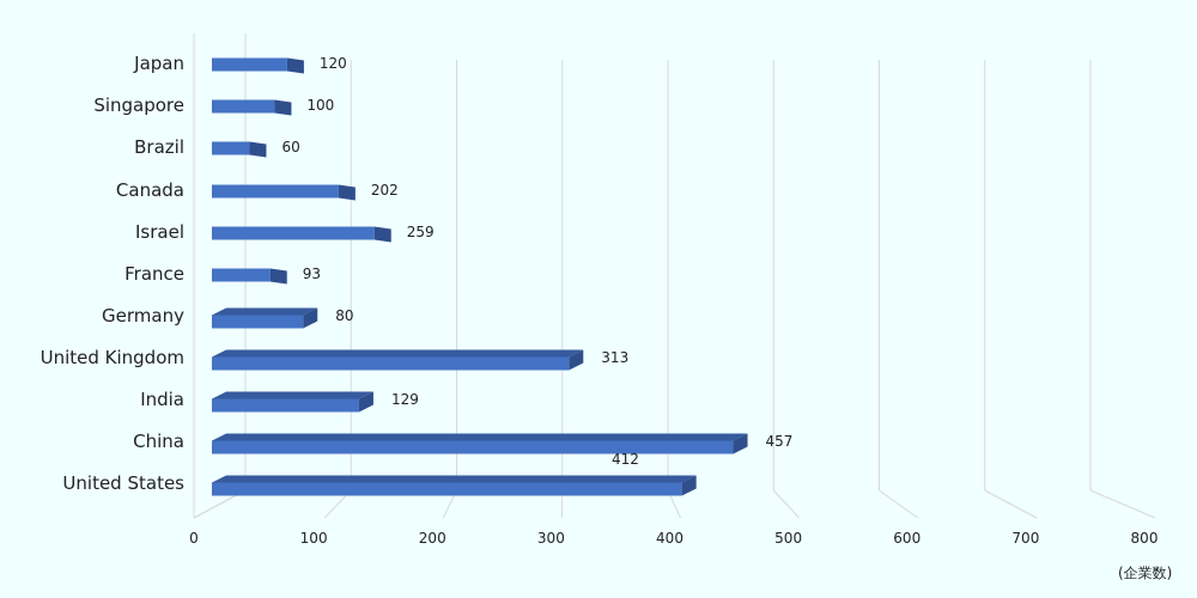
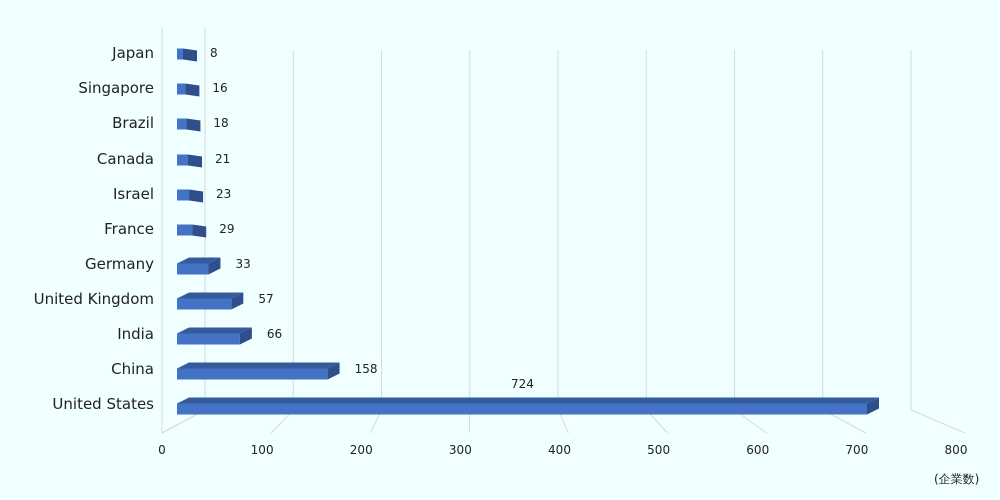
Japan: 120 -> 8
Singapore: 100 -> 16
Brazil: 60 -> 18
Canada: 202 -> 21
Israel: 259 -> 23
France: 93 -> 29
Germany: 80 -> 33
United Kingdom: 313 -> 57
India: 129 -> 66
China: 457 -> 158
United States: 412 -> 724
